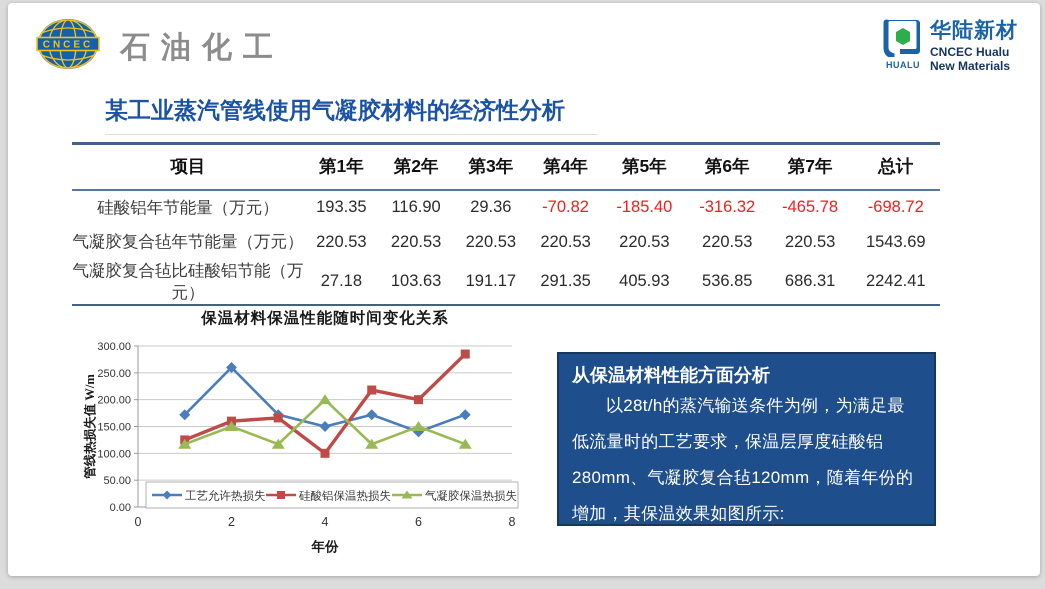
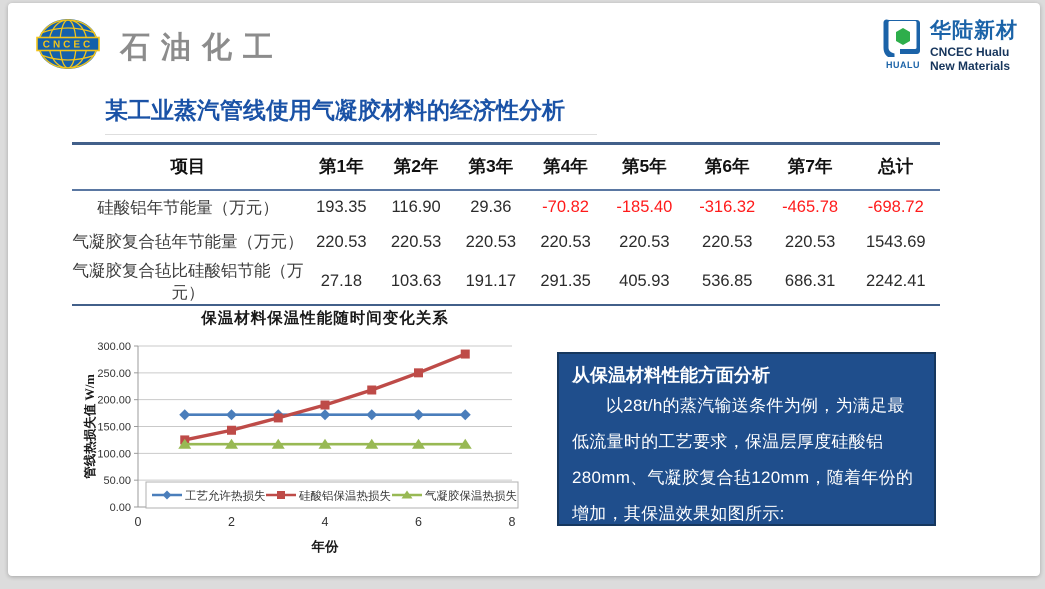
工艺允许热损失/2: 260 -> 170
硅酸铝保温热损失/2: 160 -> 140
气凝胶保温热损失/2: 150 -> 120
工艺允许热损失/4: 150 -> 170
硅酸铝保温热损失/4: 100 -> 190
气凝胶保温热损失/4: 200 -> 120
工艺允许热损失/6: 140 -> 170
硅酸铝保温热损失/6: 200 -> 250
气凝胶保温热损失/6: 150 -> 120
